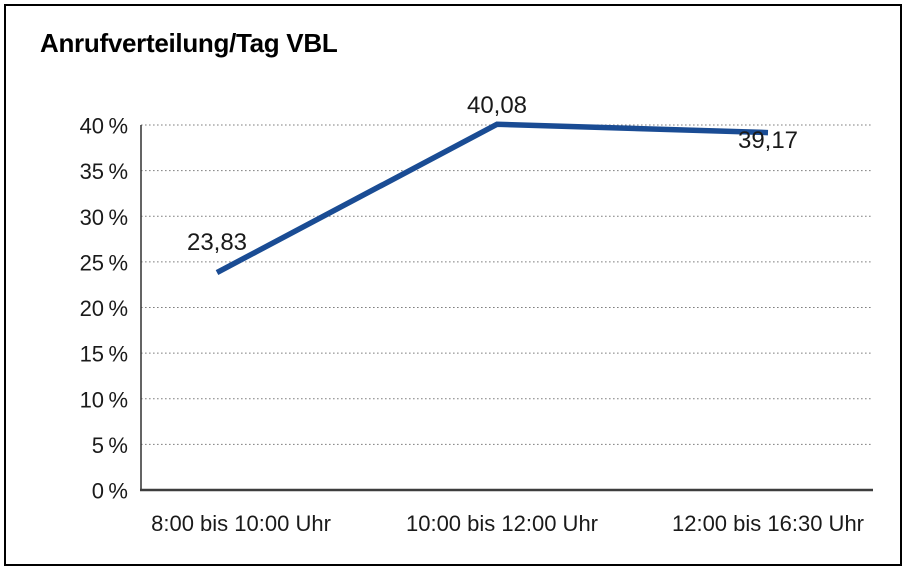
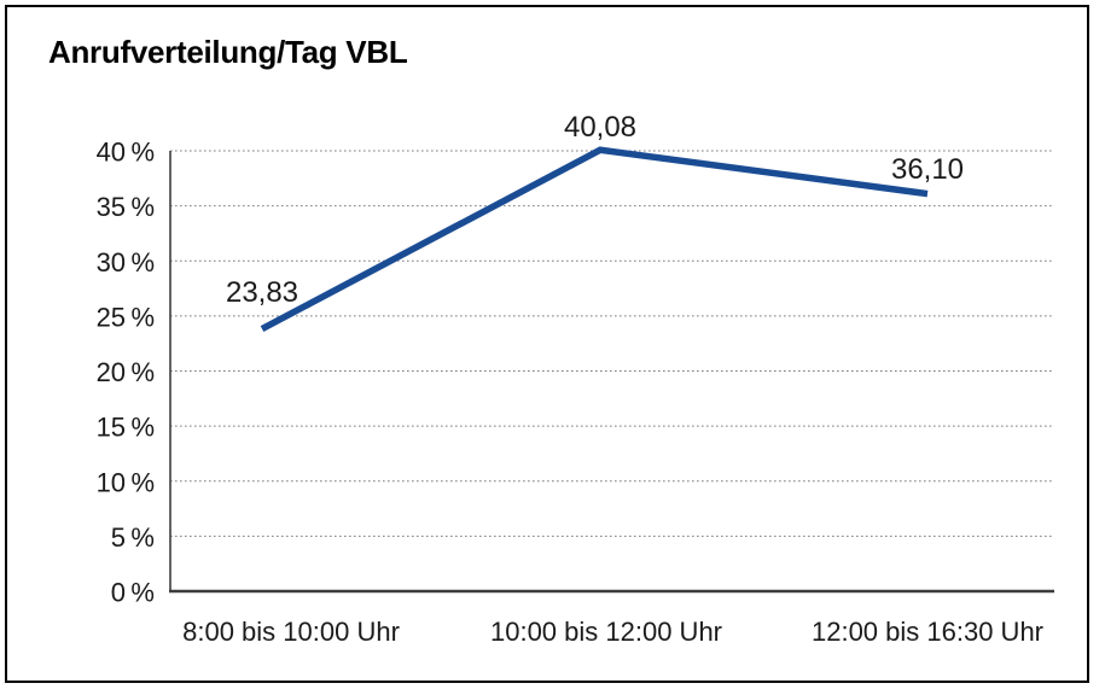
12:00 bis 16:30 Uhr: 39,17 -> 36,10
